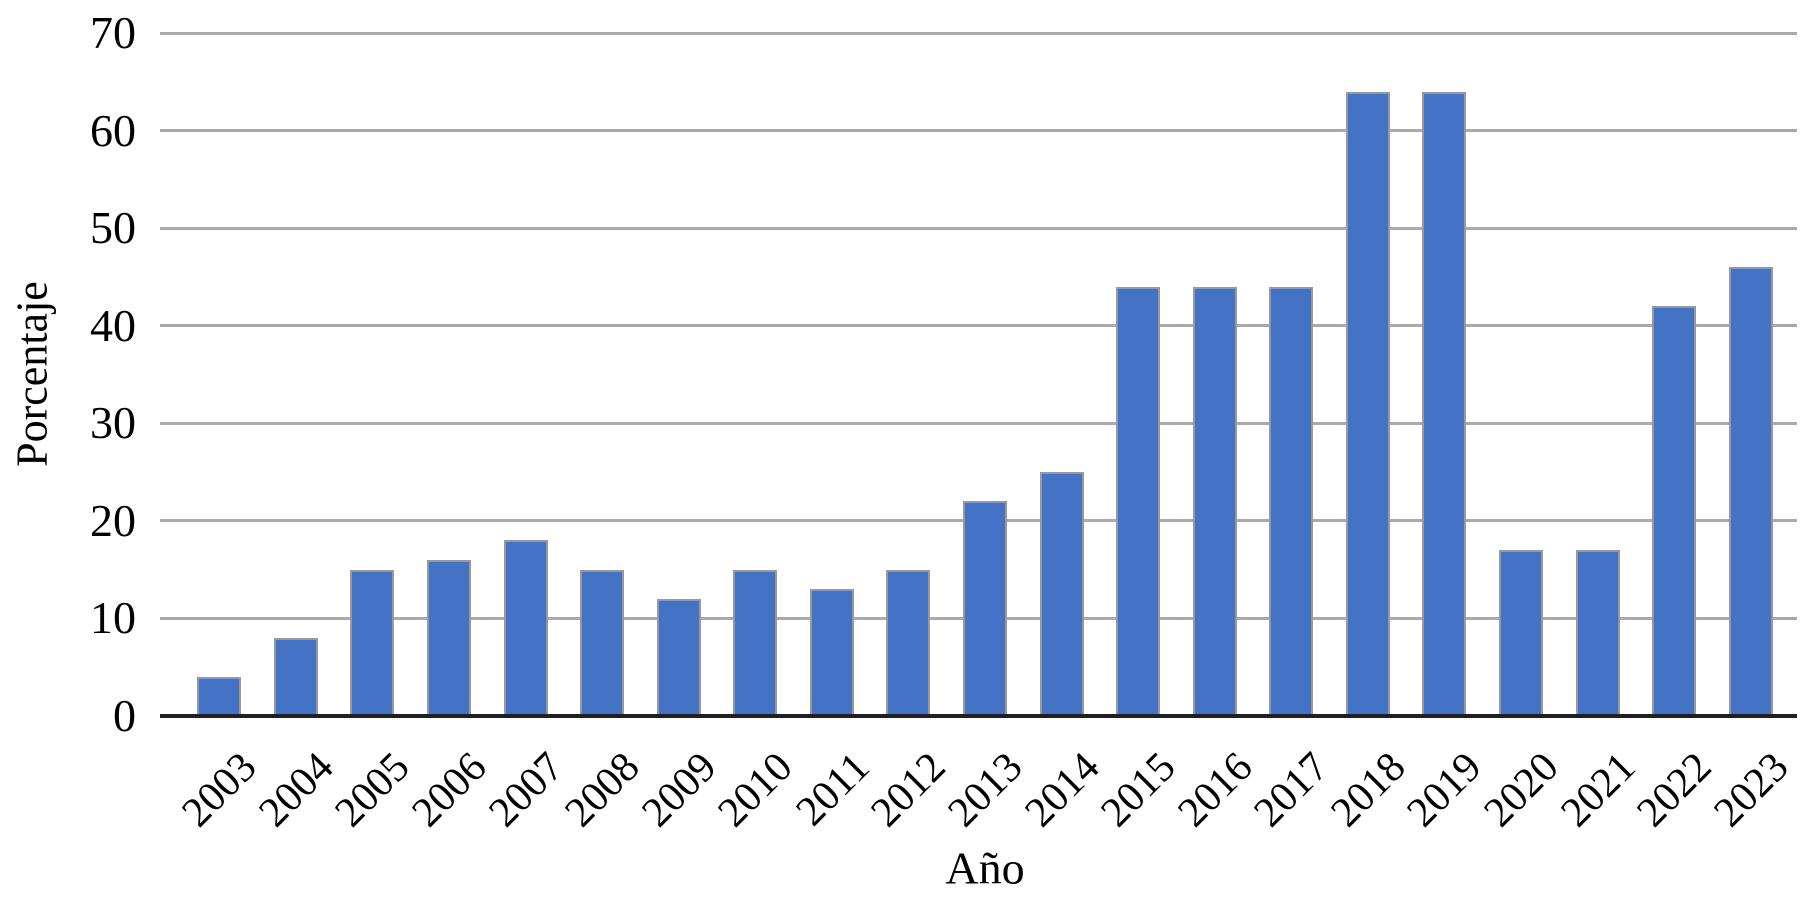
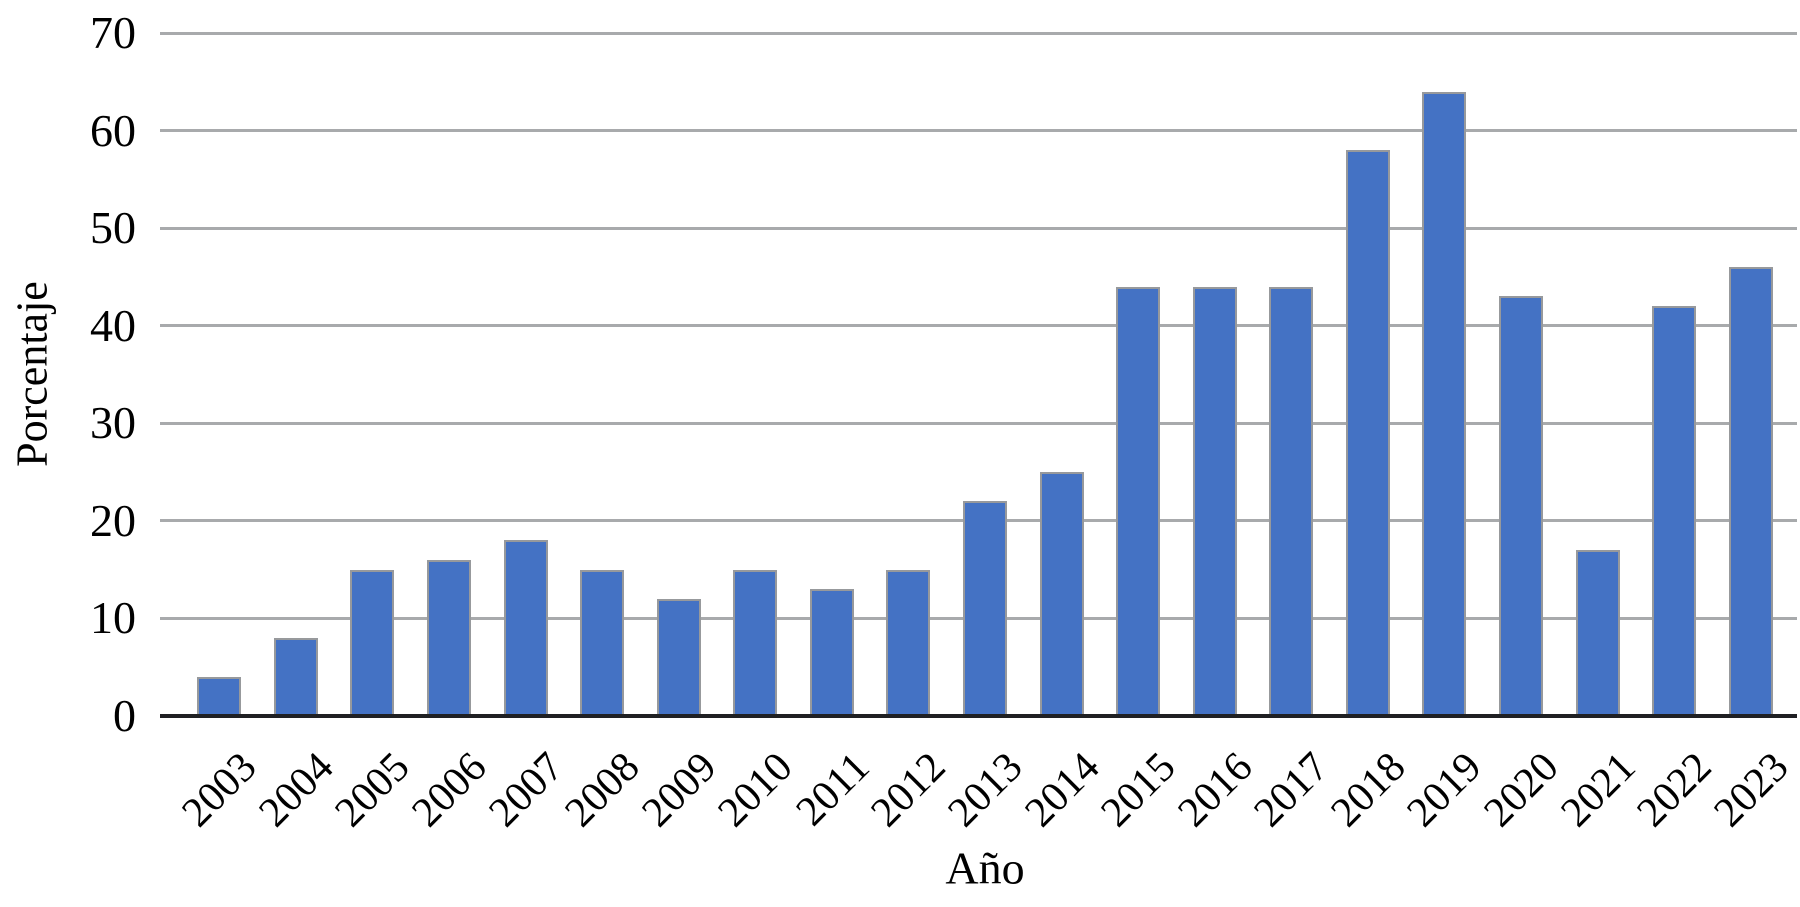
2018: 64 -> 58
2020: 17 -> 43
